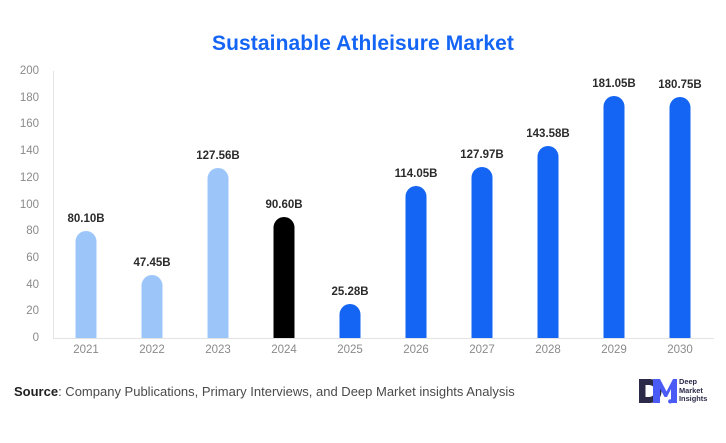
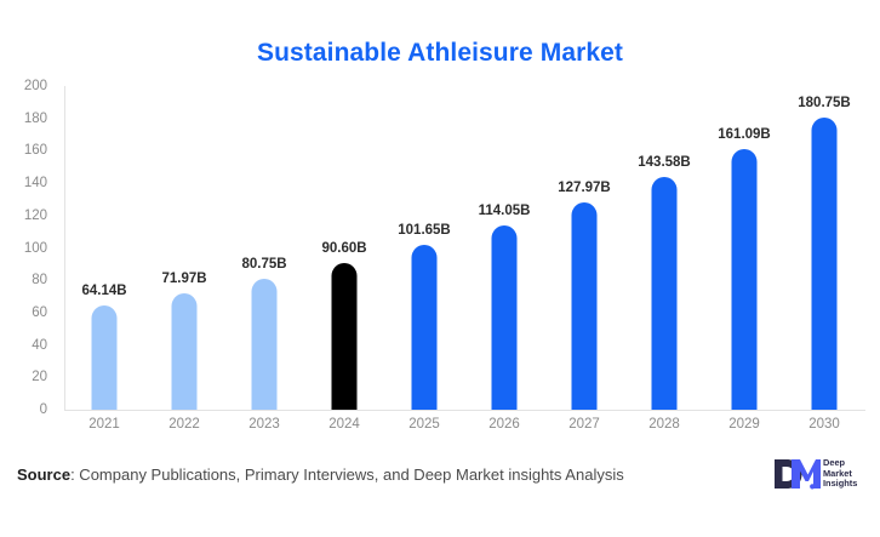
2021: 80.10B -> 64.14B
2022: 47.45B -> 71.97B
2023: 127.56B -> 80.75B
2025: 25.28B -> 101.65B
2029: 181.05B -> 161.09B
